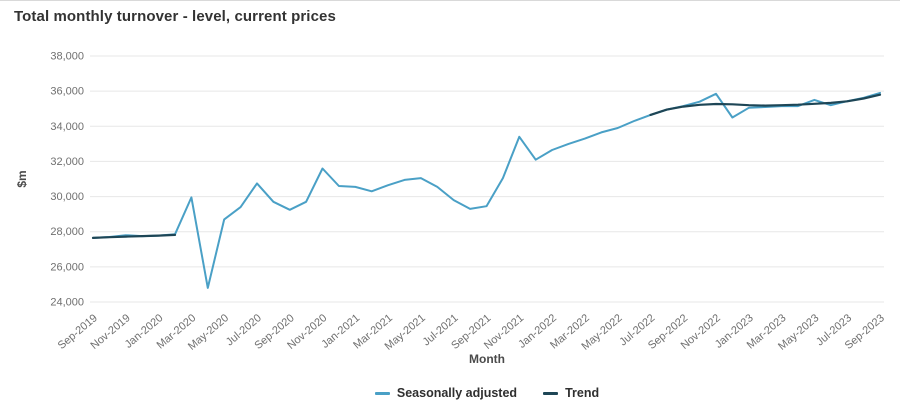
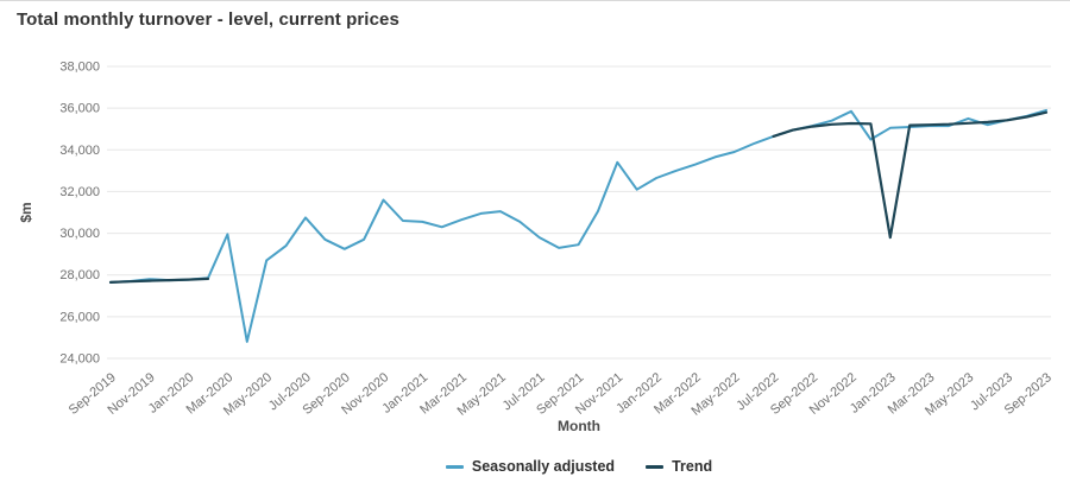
Trend/Jan-2023: 35200 -> 29800
